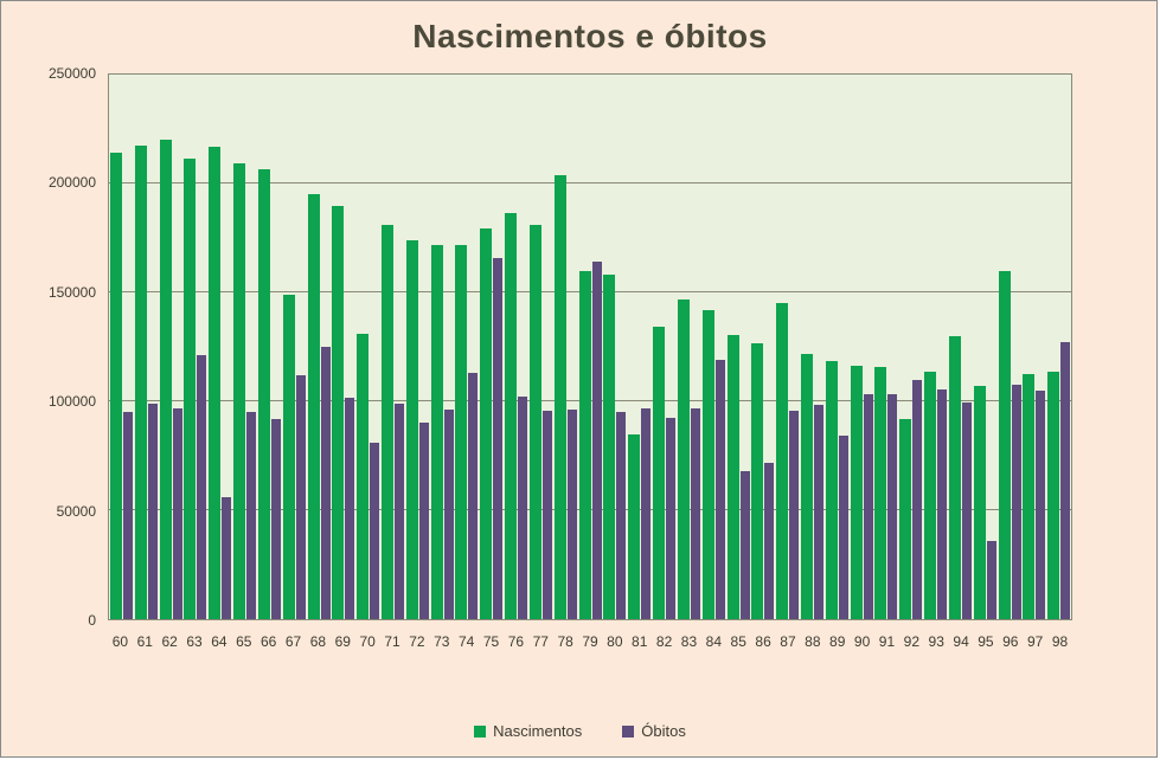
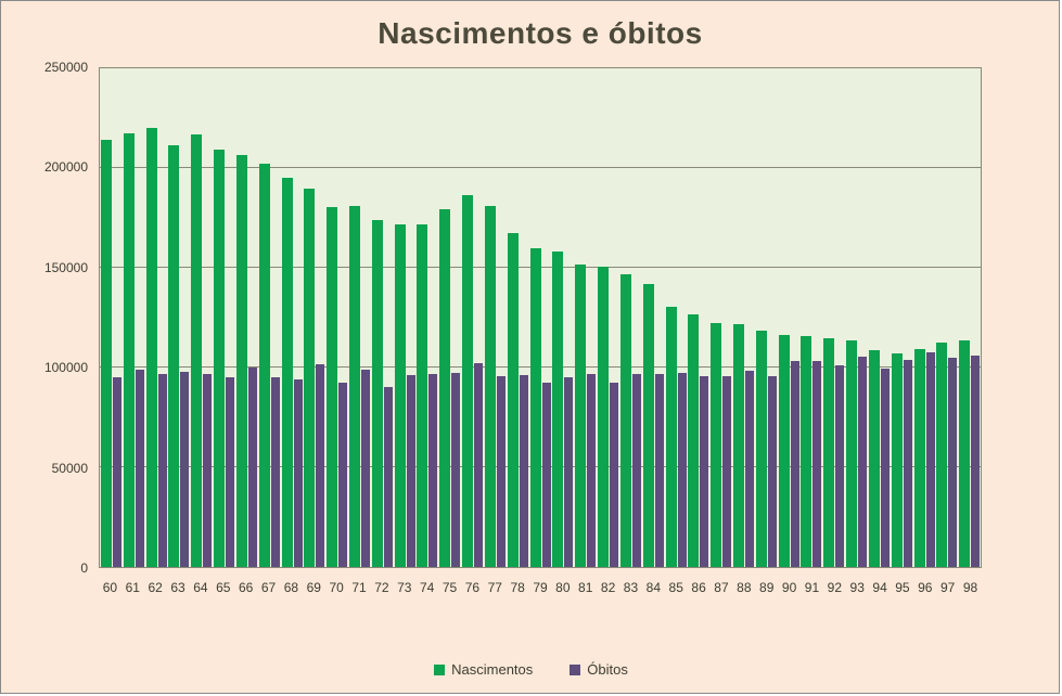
Óbitos/63: 121000 -> 98000
Óbitos/64: 56000 -> 97000
Óbitos/66: 92000 -> 100000
Nascimentos/67: 149000 -> 202000
Óbitos/67: 112000 -> 95000
Óbitos/68: 125000 -> 94000
Nascimentos/70: 131000 -> 180000
Óbitos/70: 81000 -> 92000
Óbitos/74: 113000 -> 97000
Óbitos/75: 166000 -> 98000
Nascimentos/78: 204000 -> 168000
Óbitos/79: 164000 -> 92000
Nascimentos/81: 85000 -> 152000
Nascimentos/82: 134000 -> 150000
Óbitos/84: 119000 -> 97000
Óbitos/85: 68000 -> 98000
Óbitos/86: 72000 -> 96000
Nascimentos/87: 145000 -> 122000
Óbitos/89: 84000 -> 96000
Nascimentos/92: 92000 -> 114000
Óbitos/92: 110000 -> 101000
Nascimentos/94: 130000 -> 108000
Óbitos/95: 36000 -> 104000
Nascimentos/96: 160000 -> 110000
Óbitos/98: 127000 -> 106000
